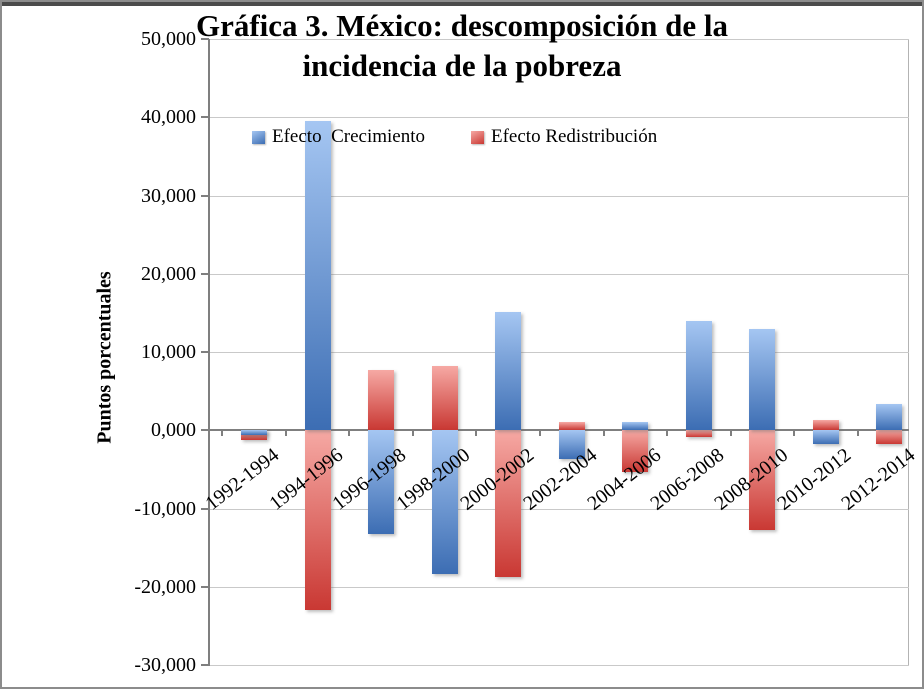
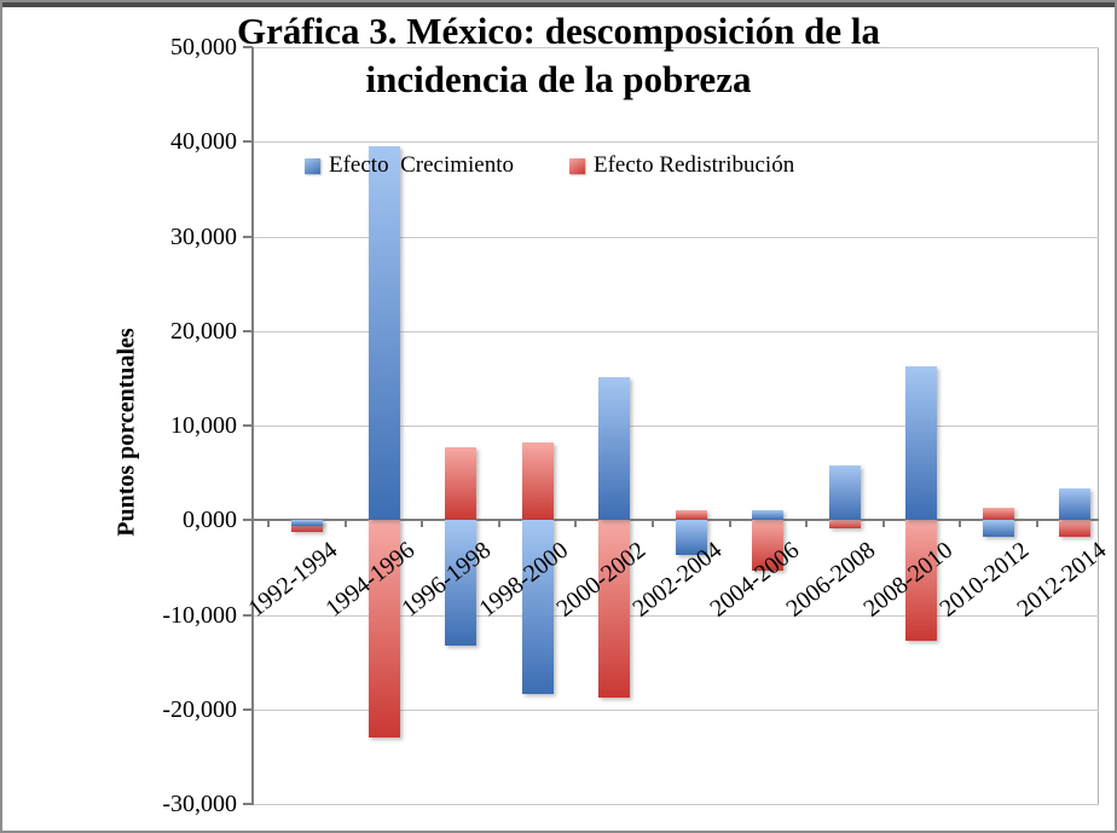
Efecto Crecimiento/2006-2008: 14 -> 6
Efecto Crecimiento/2008-2010: 13 -> 16
